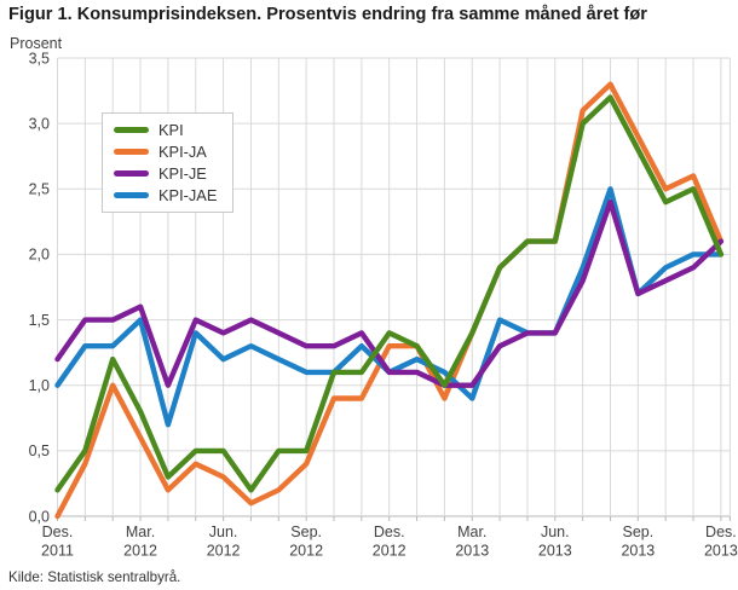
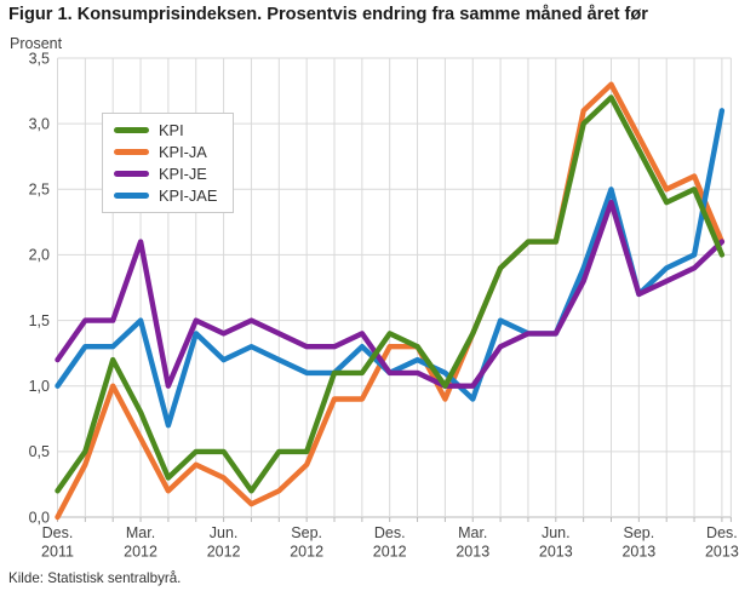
KPI-JE/Mar. 2012: 1,6 -> 2,1
KPI-JAE/Des. 2013: 2,0 -> 3,1
